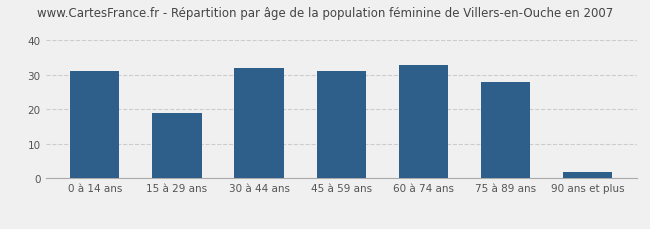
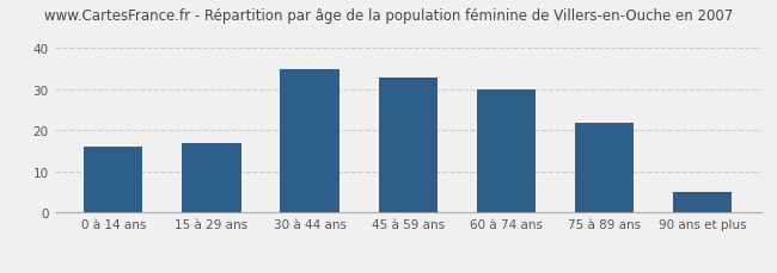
0 à 14 ans: 31 -> 16
15 à 29 ans: 19 -> 17
30 à 44 ans: 32 -> 35
45 à 59 ans: 31 -> 33
60 à 74 ans: 33 -> 30
75 à 89 ans: 28 -> 22
90 ans et plus: 2 -> 5
